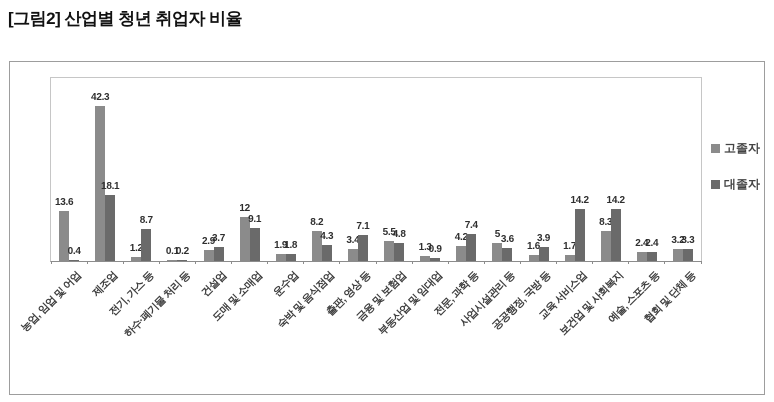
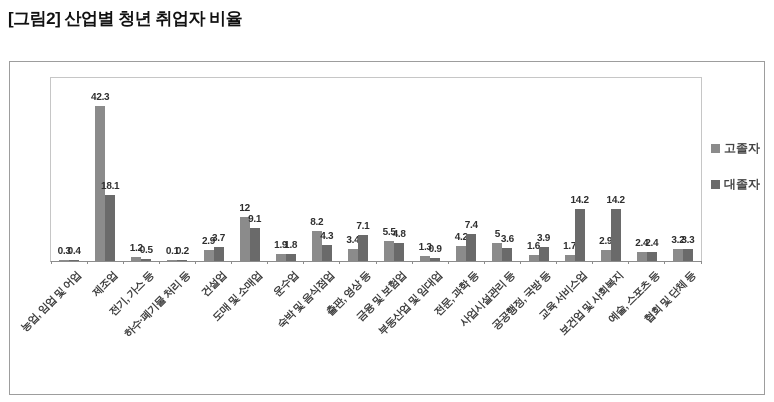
고졸자/농업, 임업 및 어업: 13.6 -> 0.3
대졸자/전기, 가스 등: 8.7 -> 0.5
고졸자/보건업 및 사회복지: 8.3 -> 2.9
